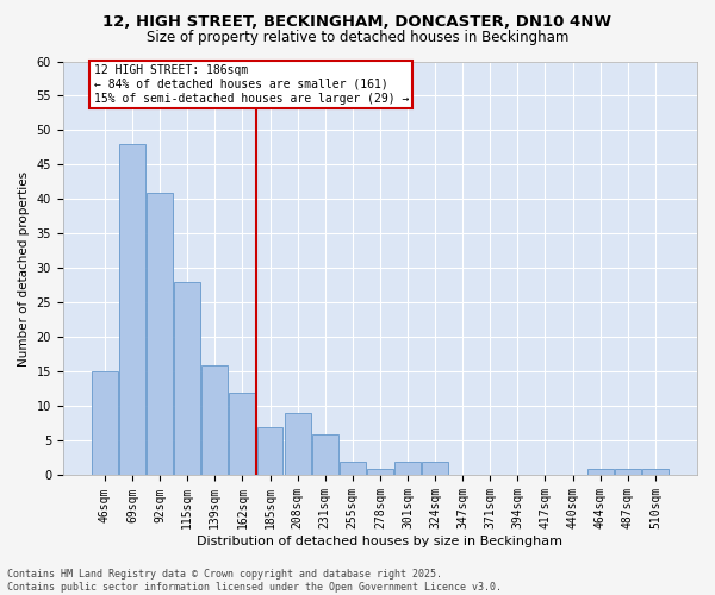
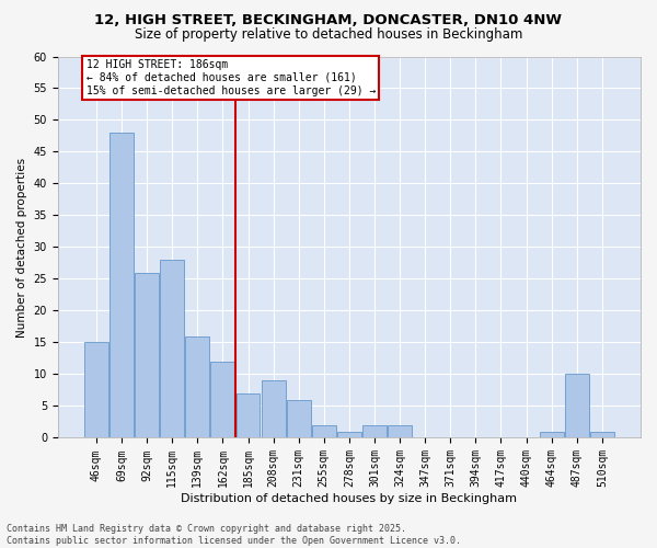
92sqm: 41 -> 26
487sqm: 1 -> 10
